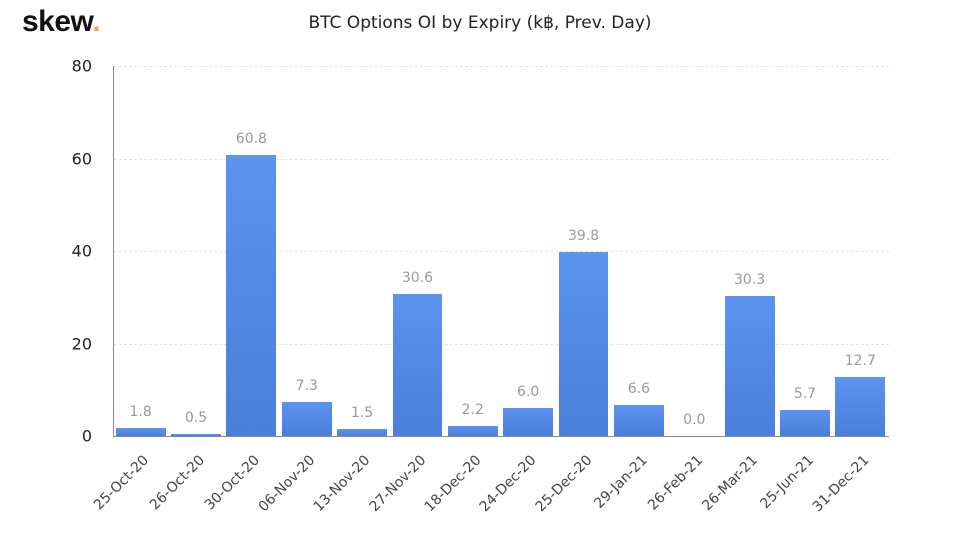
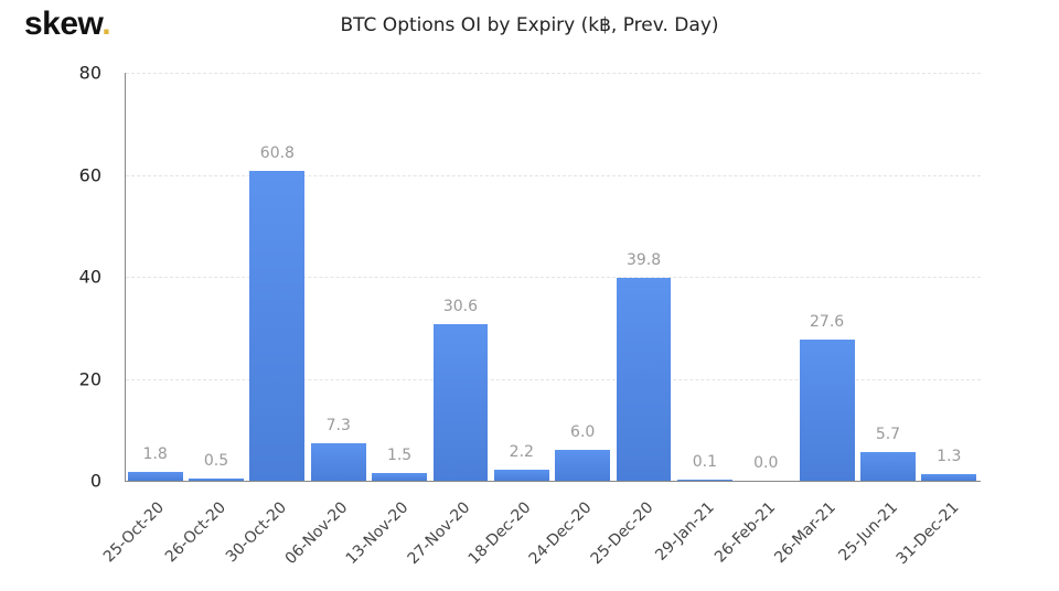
29-Jan-21: 6.6 -> 0.1
26-Mar-21: 30.3 -> 27.6
31-Dec-21: 12.7 -> 1.3
